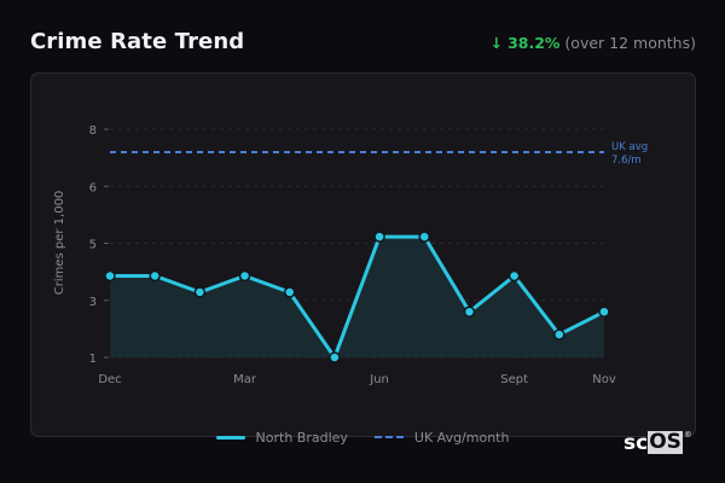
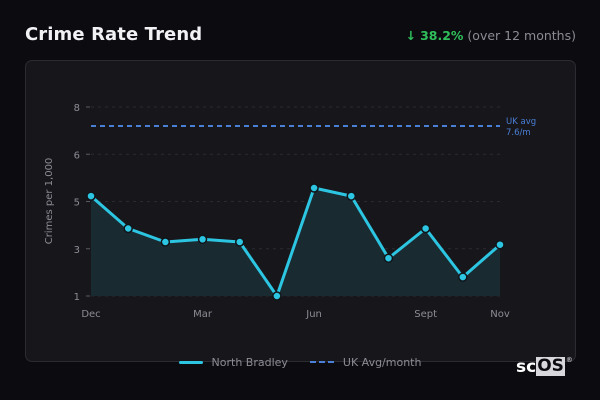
Dec: 3.5 -> 4.7
Mar: 3.5 -> 3.1
Jun: 4.7 -> 5.0
Nov: 2.4 -> 2.9
